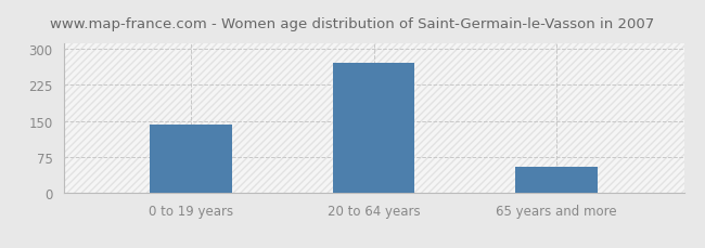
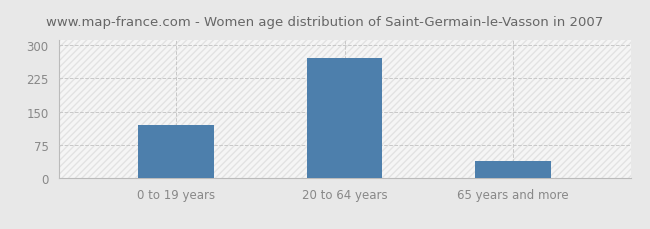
0 to 19 years: 143 -> 120
65 years and more: 55 -> 40
